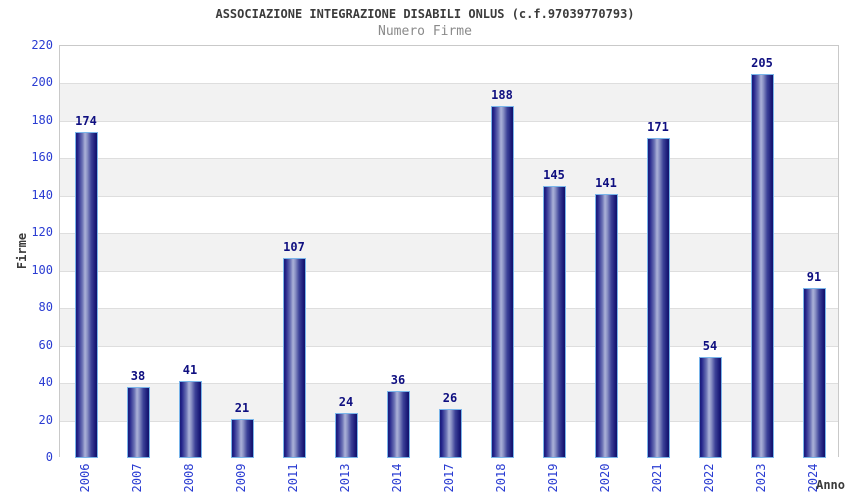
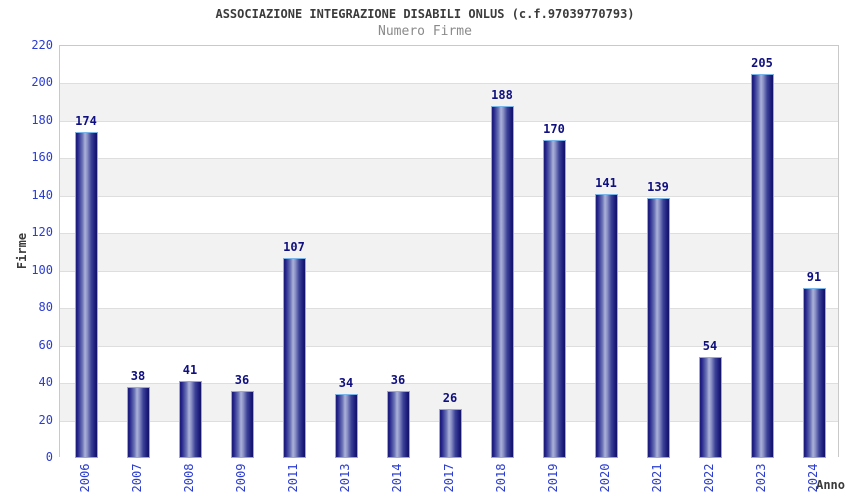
2009: 21 -> 36
2013: 24 -> 34
2019: 145 -> 170
2021: 171 -> 139
